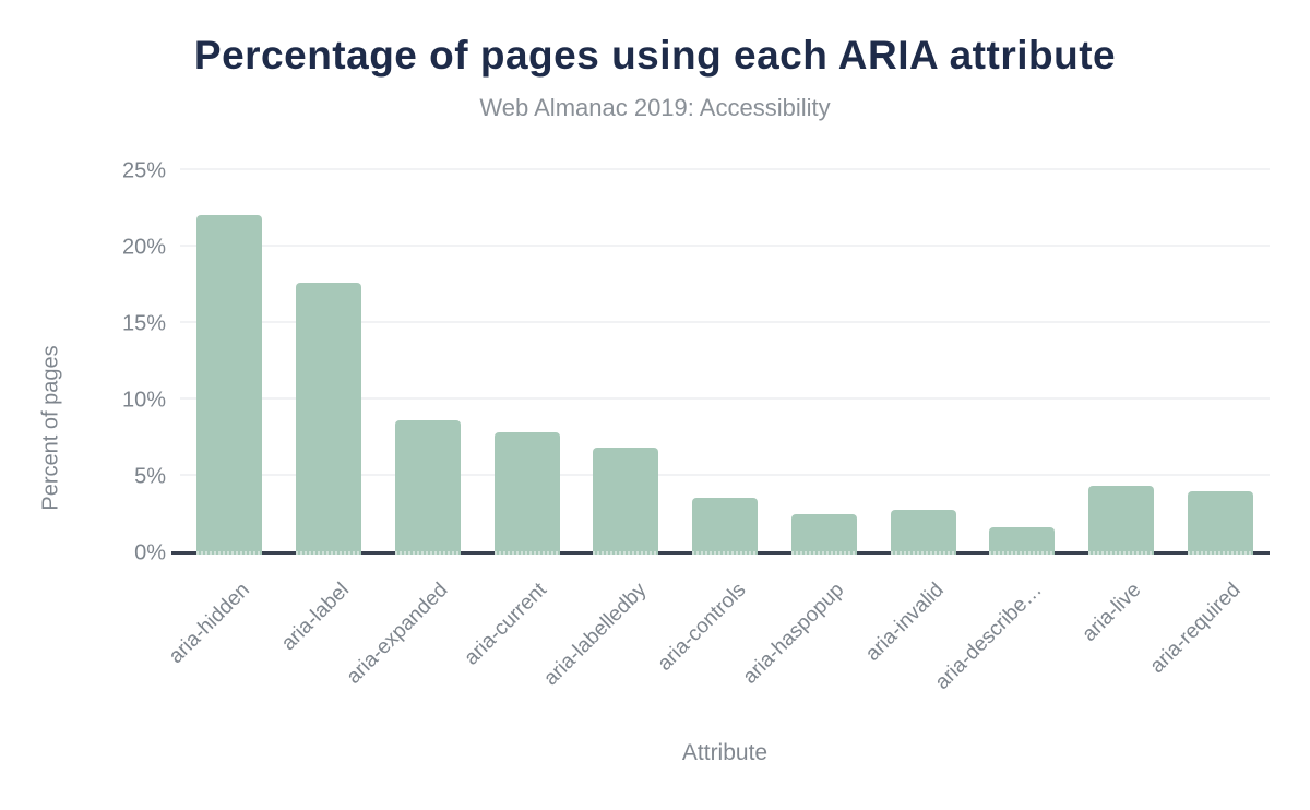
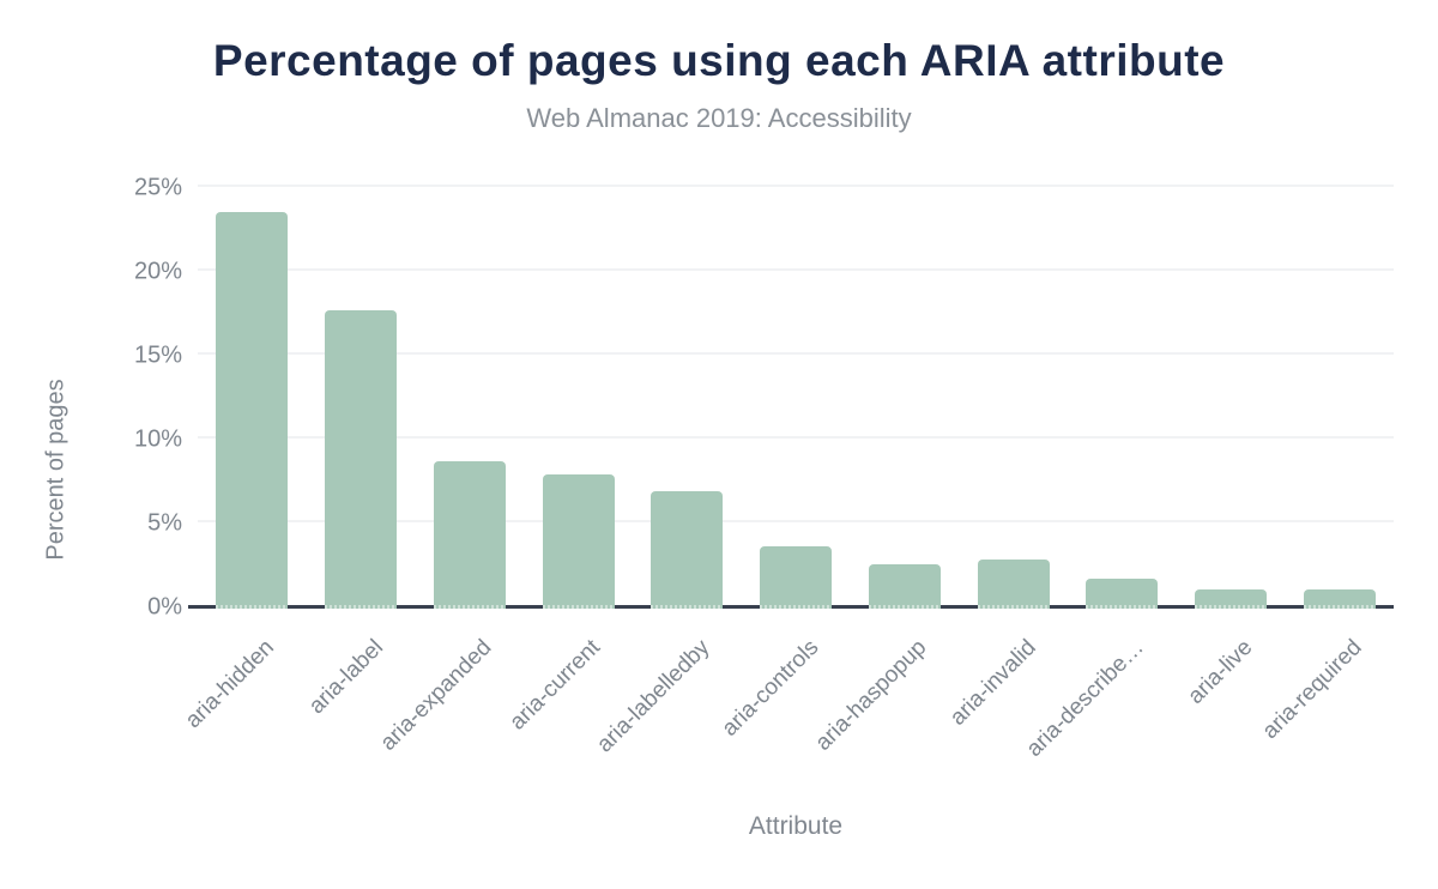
aria-hidden: 22.0% -> 23.4%
aria-live: 4.3% -> 0.9%
aria-required: 3.9% -> 0.9%
